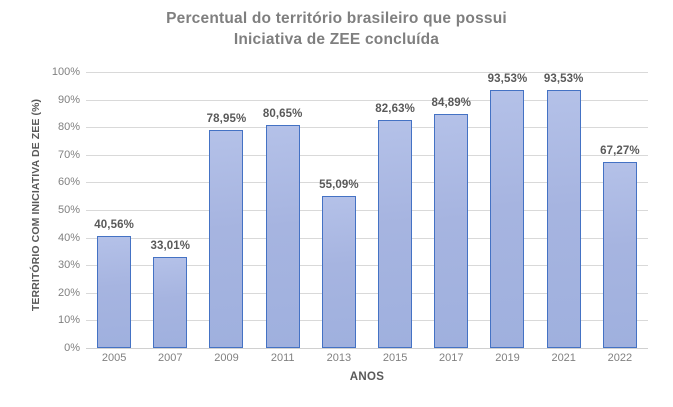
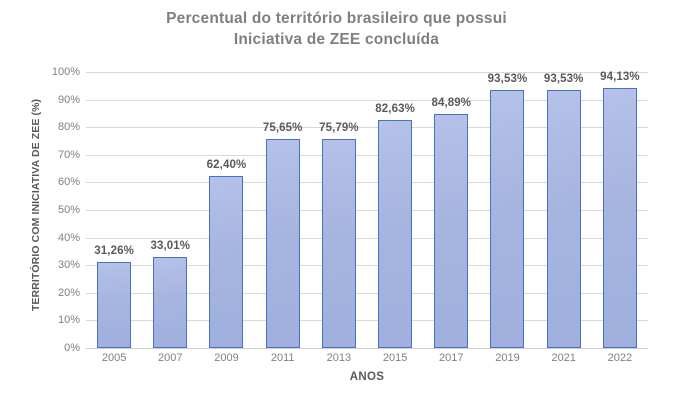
2005: 40,56% -> 31,26%
2009: 78,95% -> 62,40%
2011: 80,65% -> 75,65%
2013: 55,09% -> 75,79%
2022: 67,27% -> 94,13%
